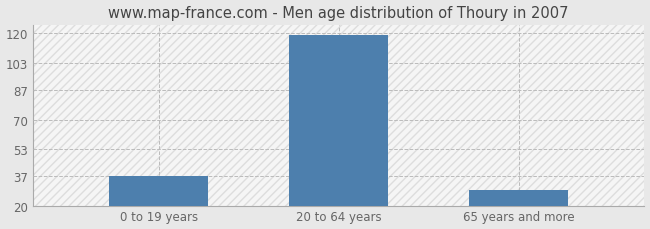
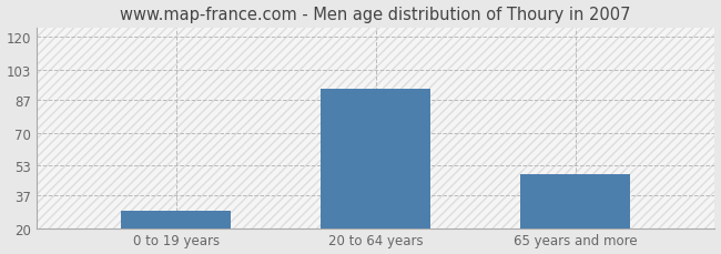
0 to 19 years: 37 -> 29
20 to 64 years: 119 -> 93
65 years and more: 29 -> 48
